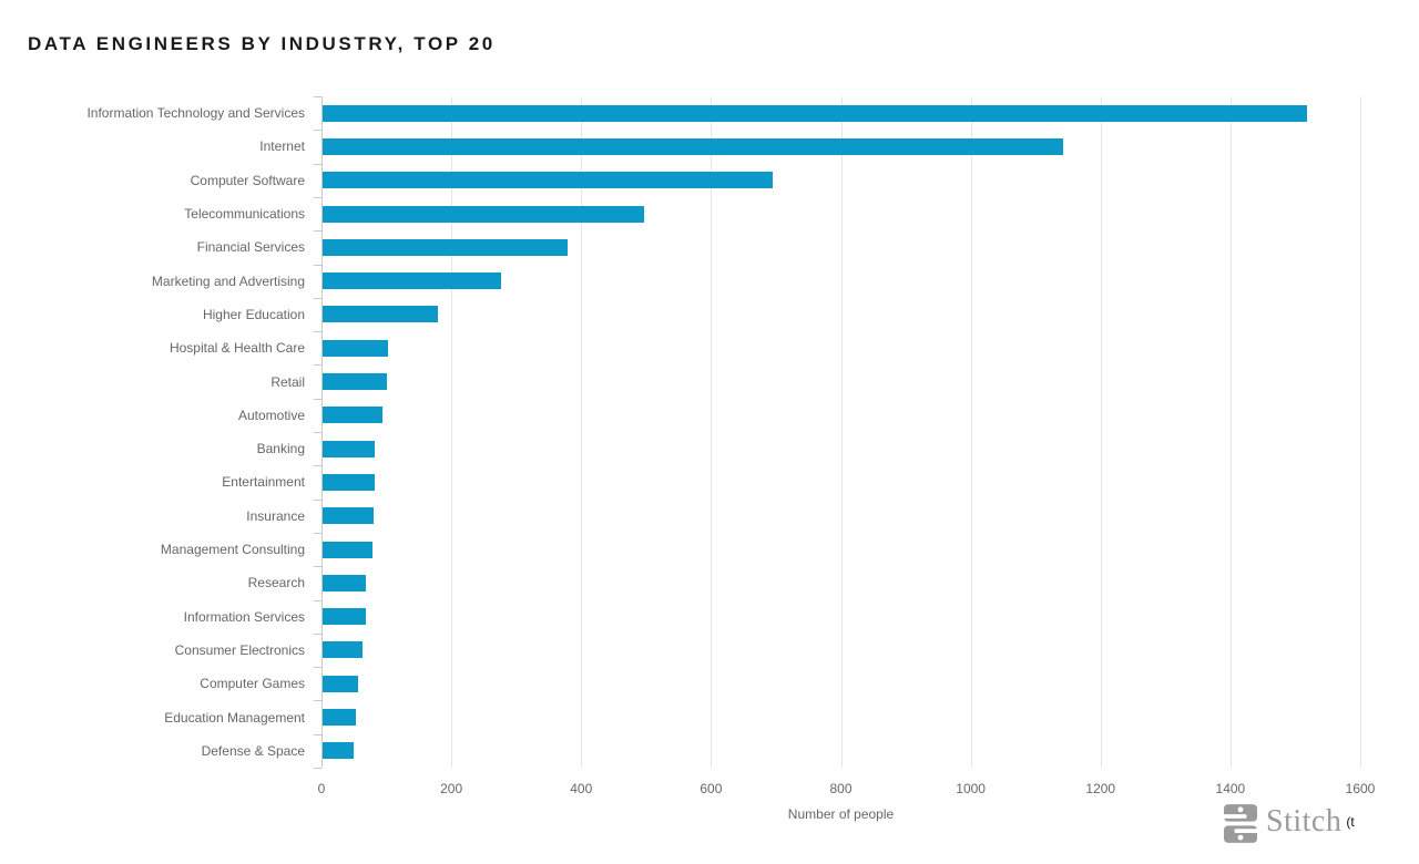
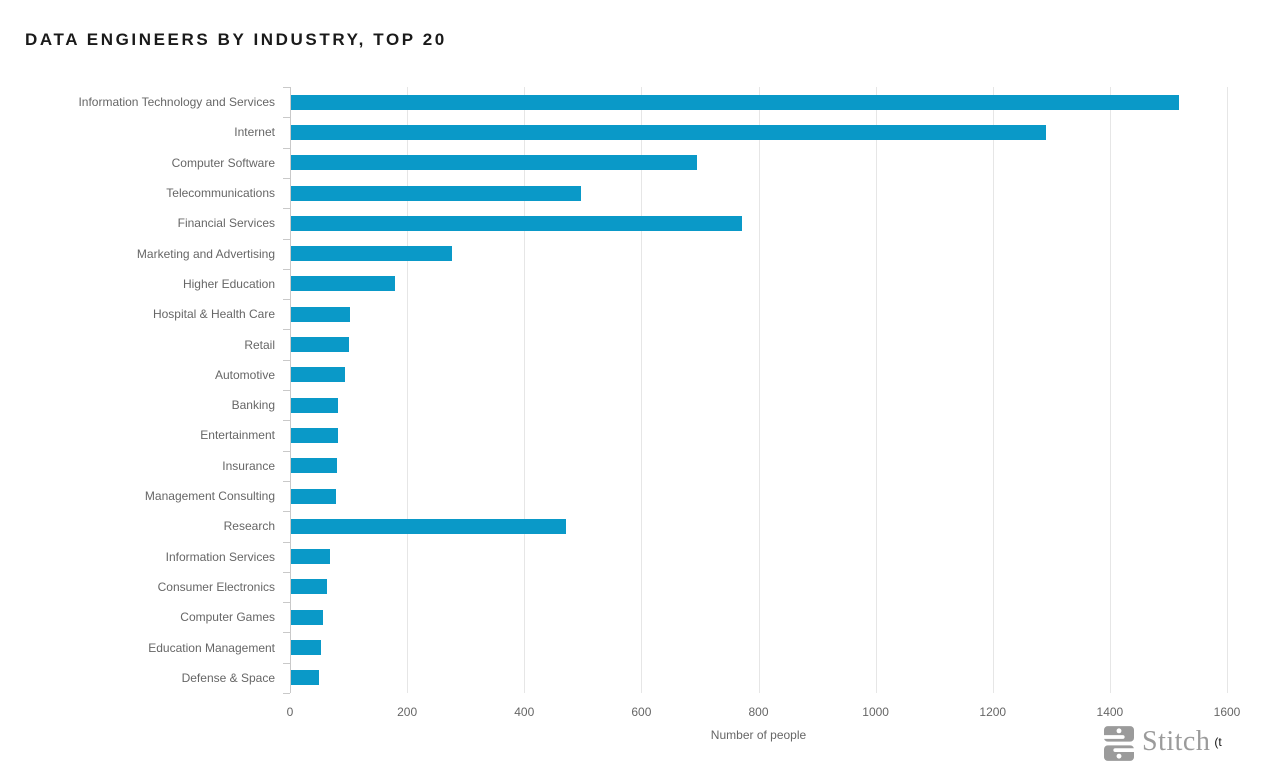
Internet: 1140 -> 1290
Financial Services: 380 -> 770
Research: 70 -> 470
